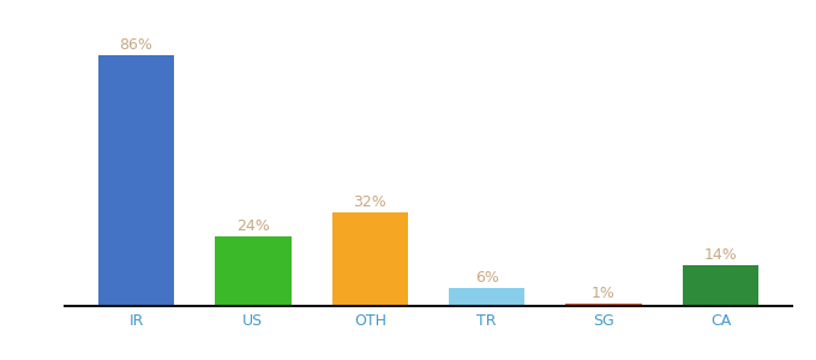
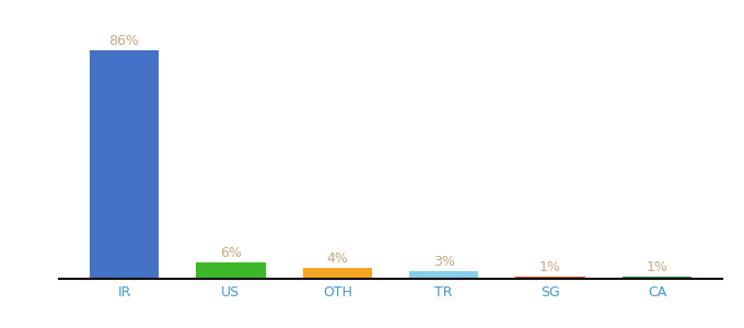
US: 24% -> 6%
OTH: 32% -> 4%
TR: 6% -> 3%
CA: 14% -> 1%
